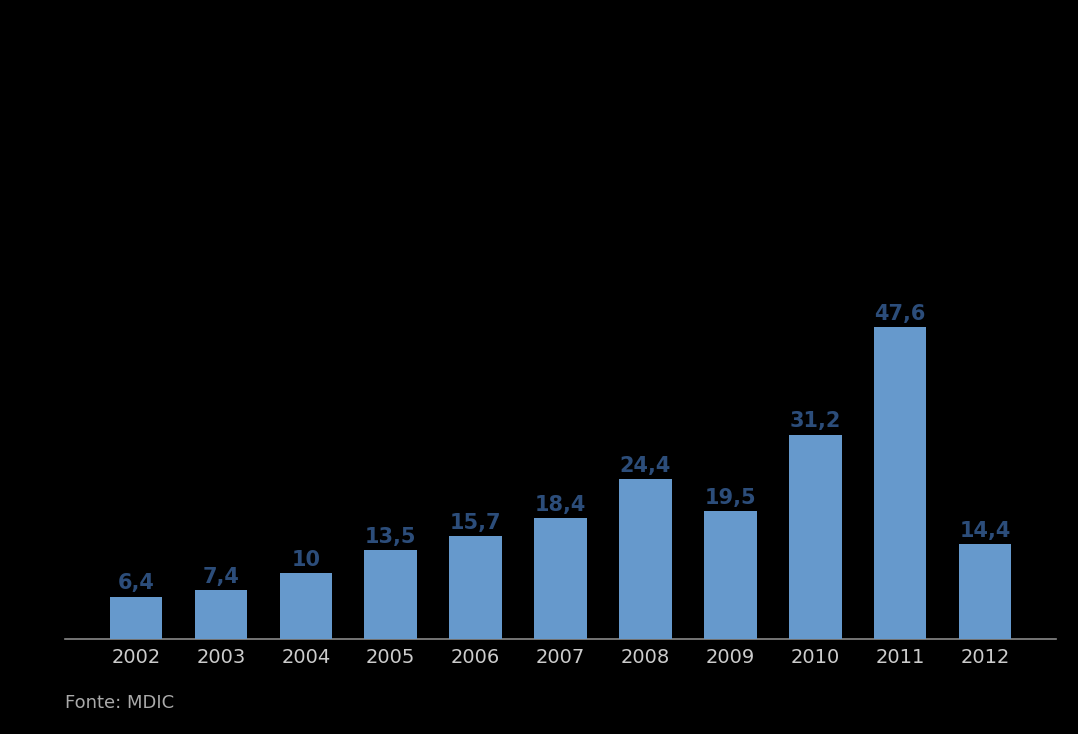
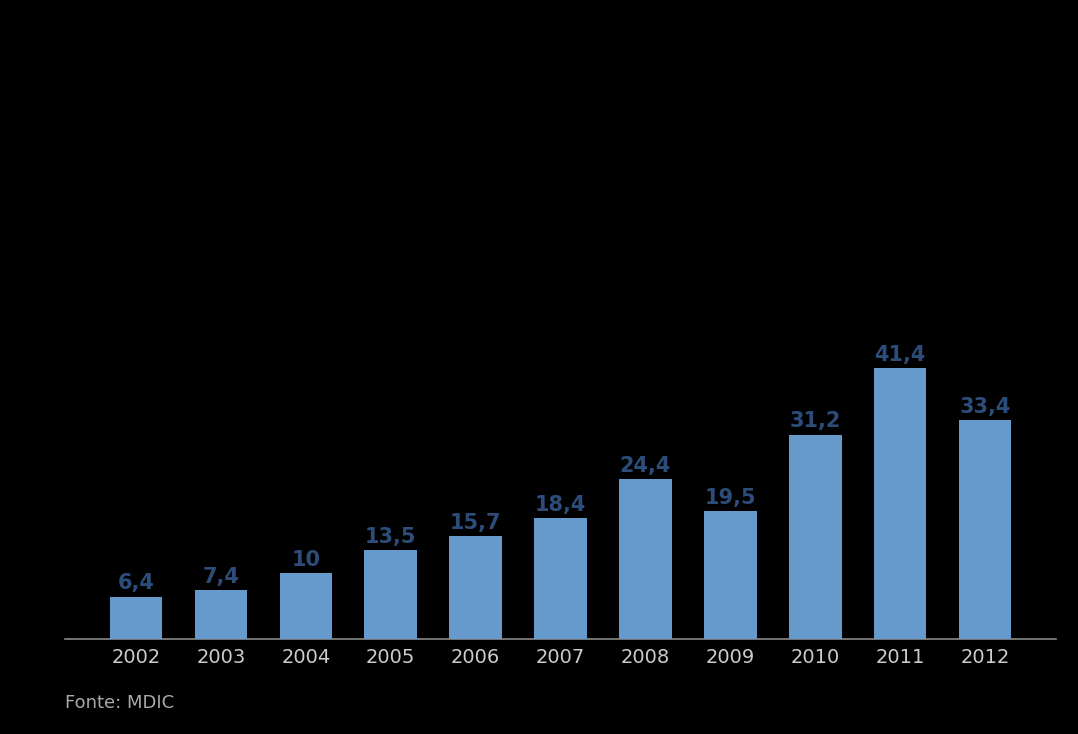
2011: 47,6 -> 41,4
2012: 14,4 -> 33,4
